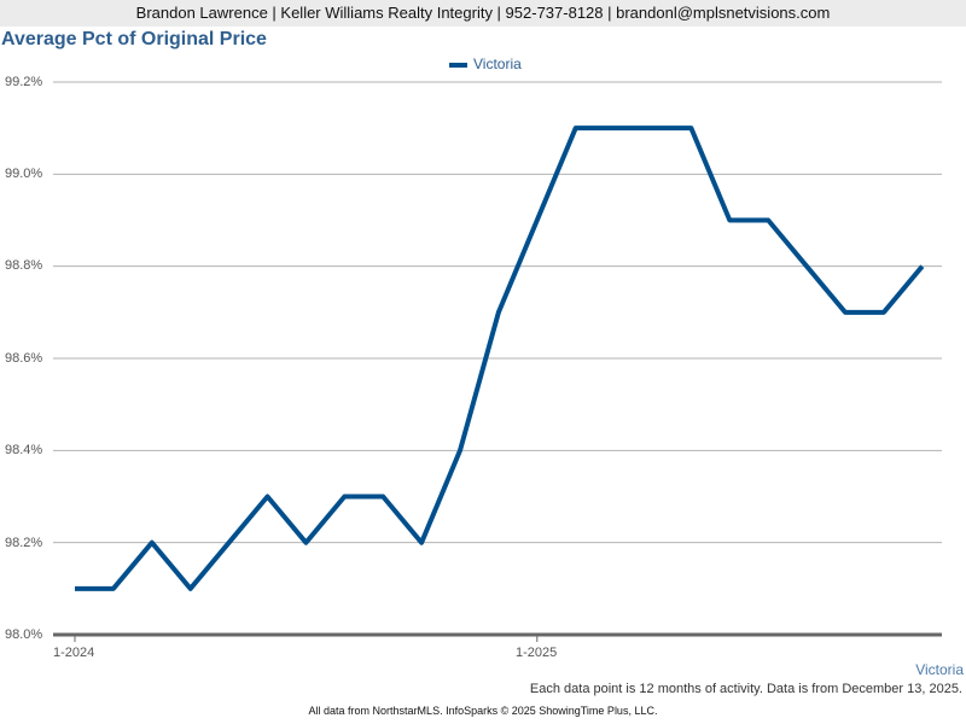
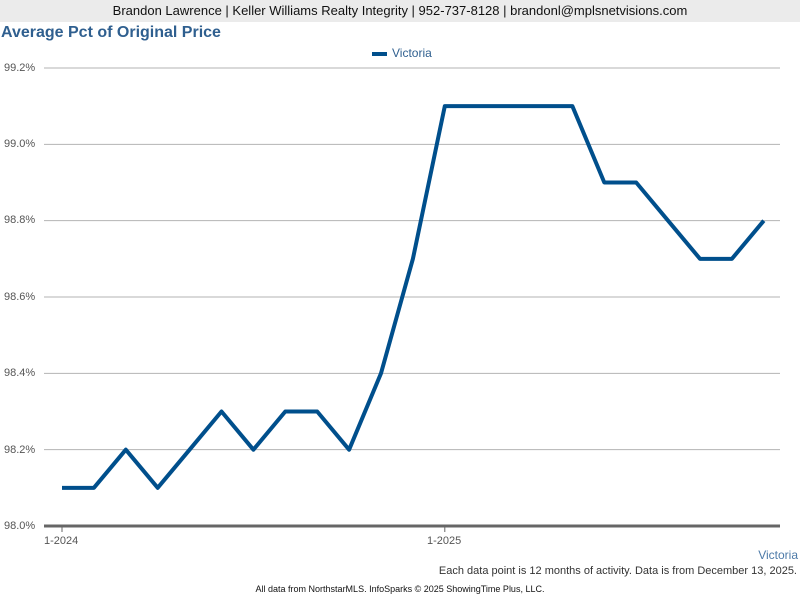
1-2025: 98.9% -> 99.1%
